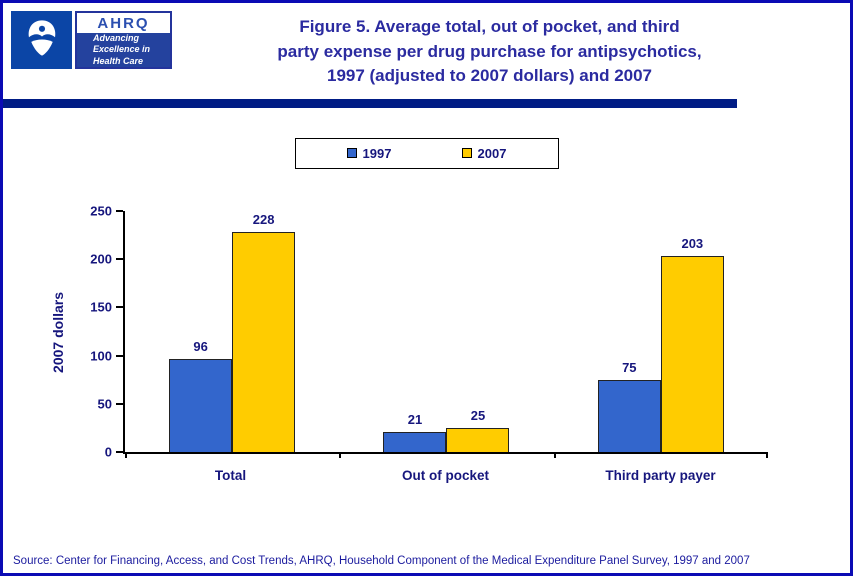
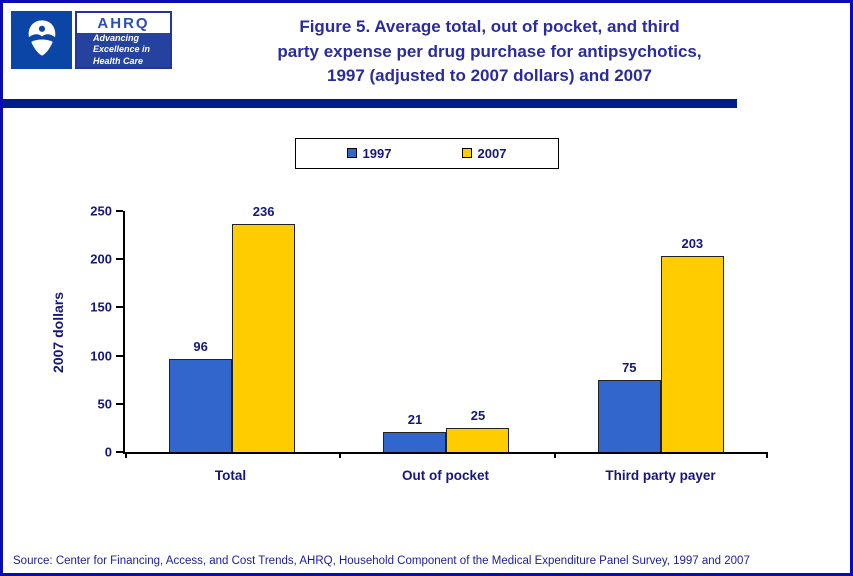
2007/Total: 228 -> 236
